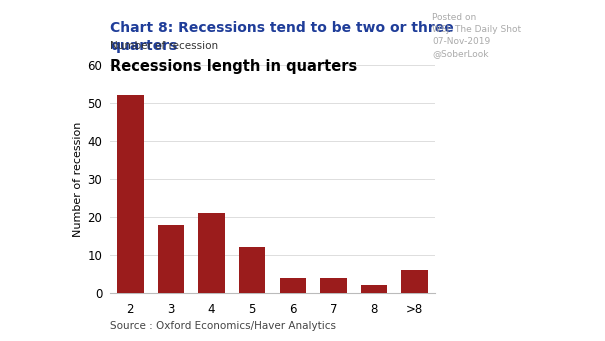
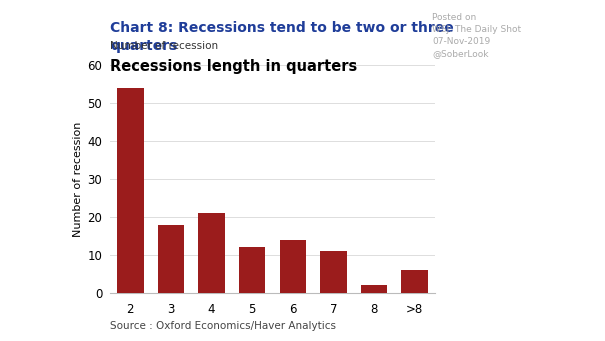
2: 52 -> 54
6: 4 -> 14
7: 4 -> 11
